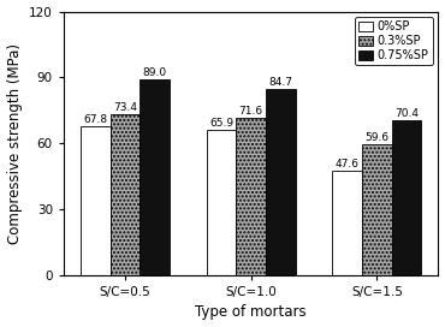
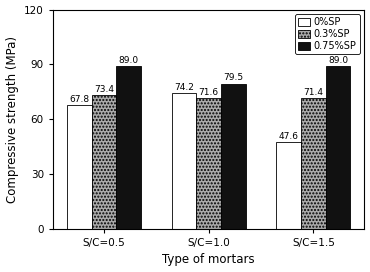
0%SP/S/C=1.0: 65.9 -> 74.2
0.75%SP/S/C=1.0: 84.7 -> 79.5
0.3%SP/S/C=1.5: 59.6 -> 71.4
0.75%SP/S/C=1.5: 70.4 -> 89.0
